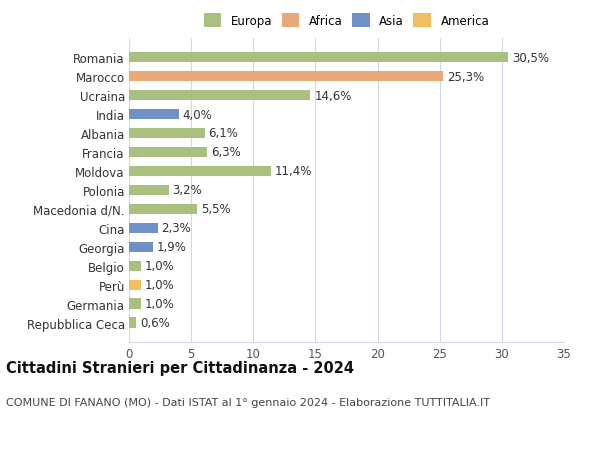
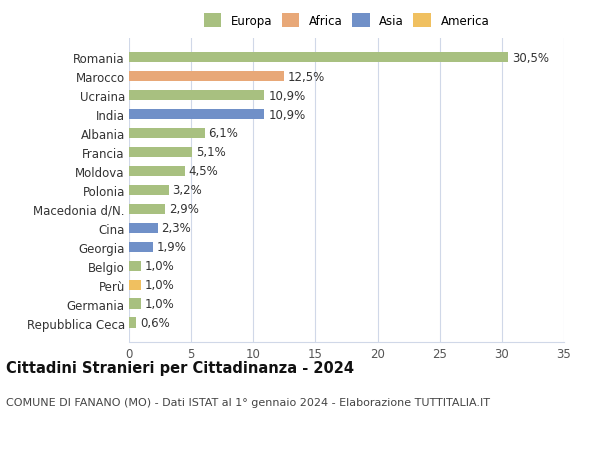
Marocco: 25,3% -> 12,5%
Ucraina: 14,6% -> 10,9%
India: 4,0% -> 10,9%
Francia: 6,3% -> 5,1%
Moldova: 11,4% -> 4,5%
Macedonia d/N.: 5,5% -> 2,9%
